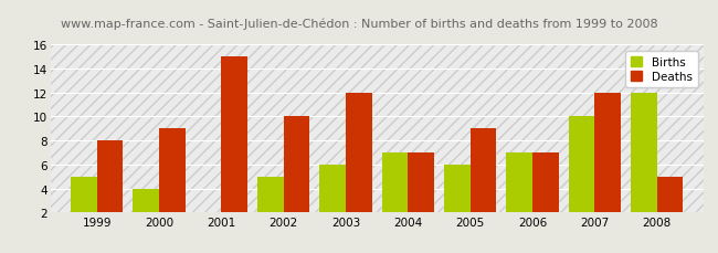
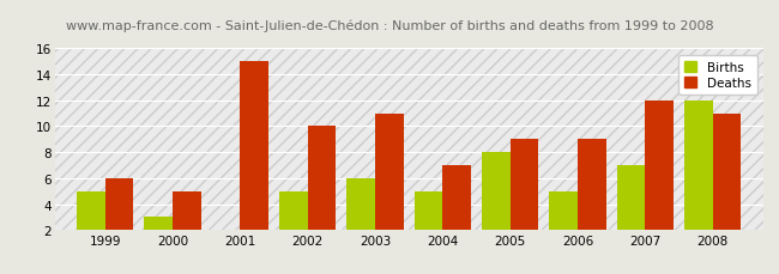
Deaths/1999: 8 -> 6
Births/2000: 4 -> 3
Deaths/2000: 9 -> 5
Deaths/2003: 12 -> 11
Births/2004: 7 -> 5
Births/2005: 6 -> 8
Births/2006: 7 -> 5
Deaths/2006: 7 -> 9
Births/2007: 10 -> 7
Deaths/2008: 5 -> 11
